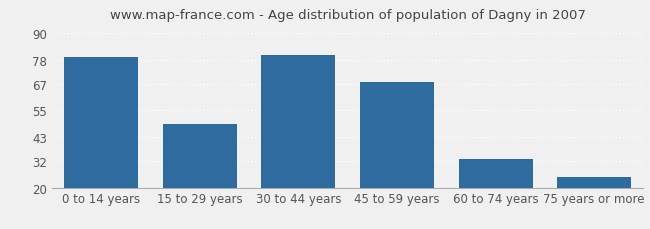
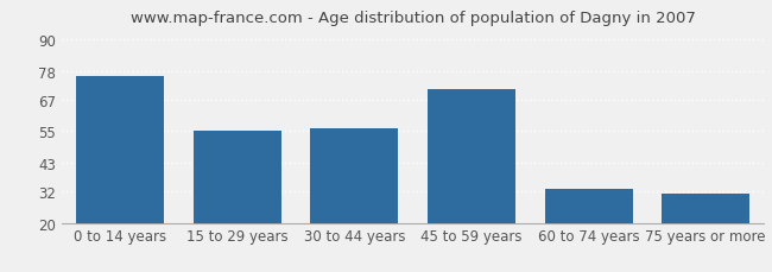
0 to 14 years: 79 -> 76
15 to 29 years: 49 -> 55
30 to 44 years: 80 -> 56
45 to 59 years: 68 -> 71
75 years or more: 25 -> 31
